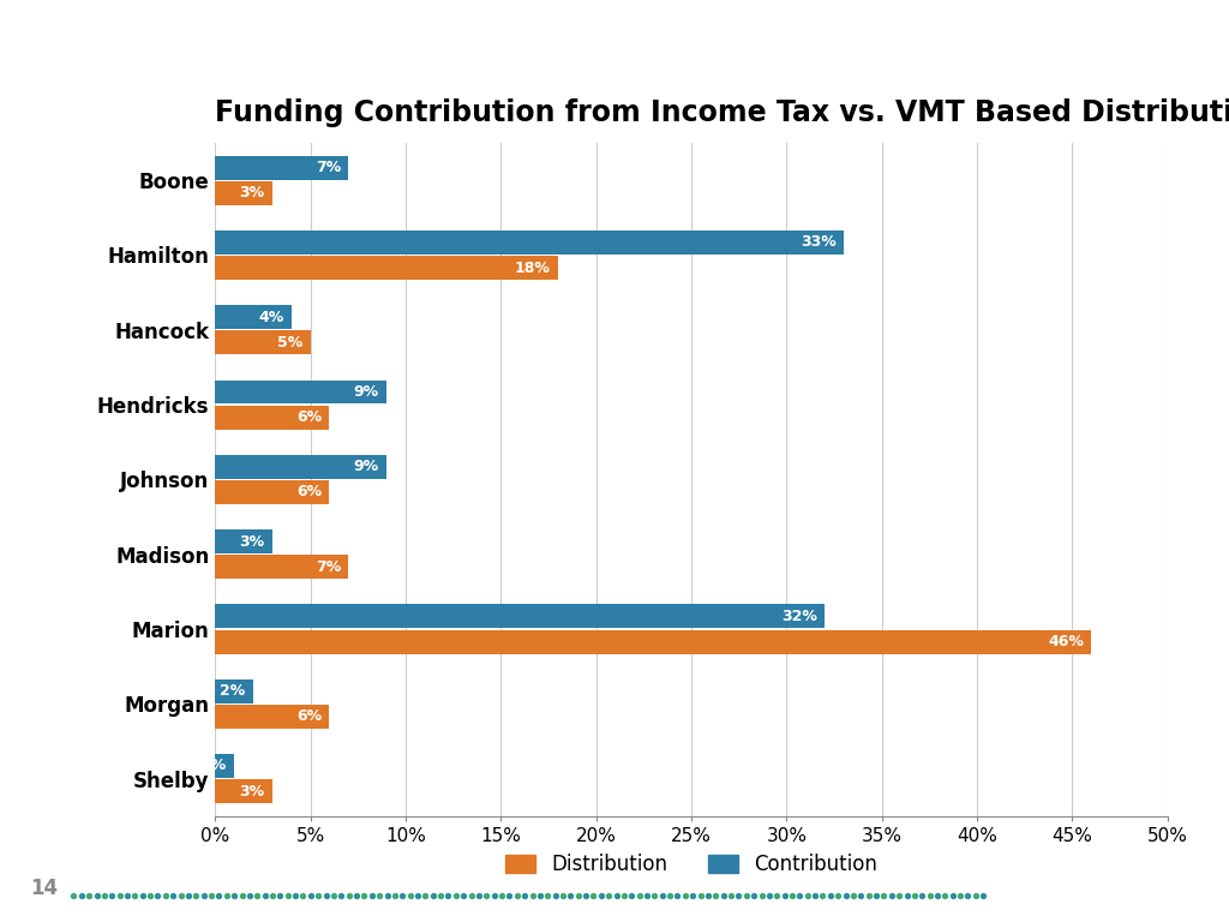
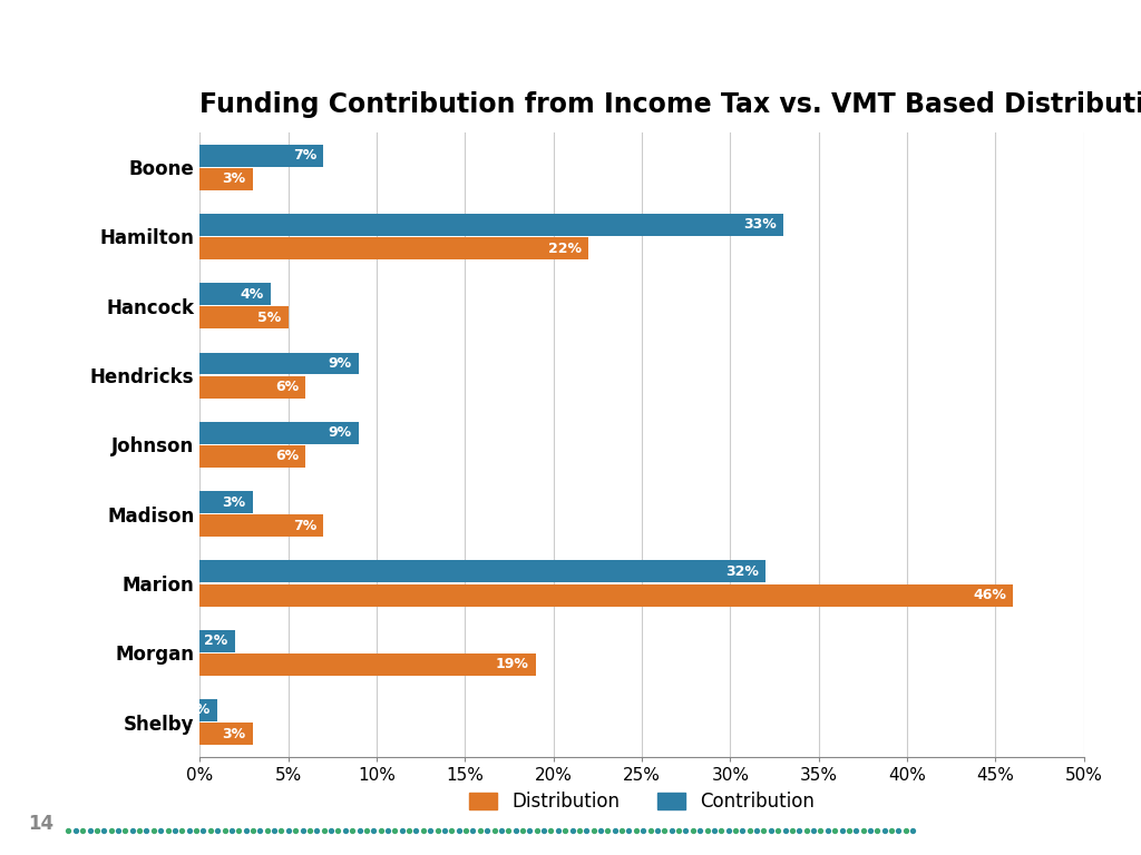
Distribution/Hamilton: 18% -> 22%
Distribution/Morgan: 6% -> 19%
